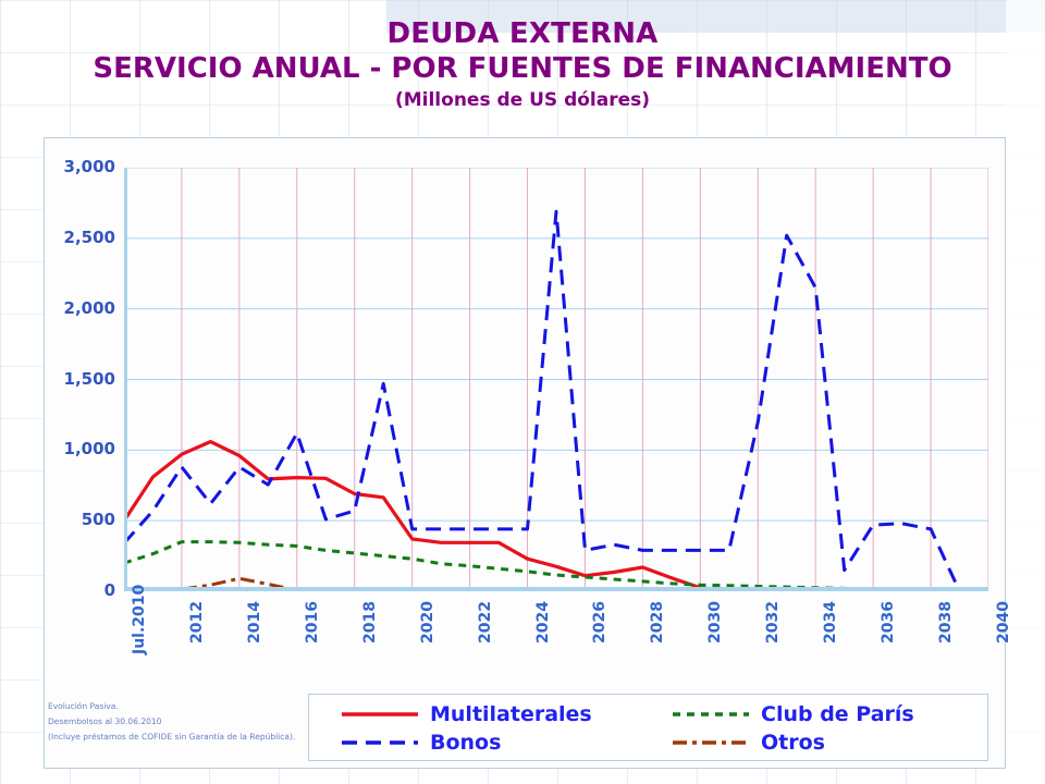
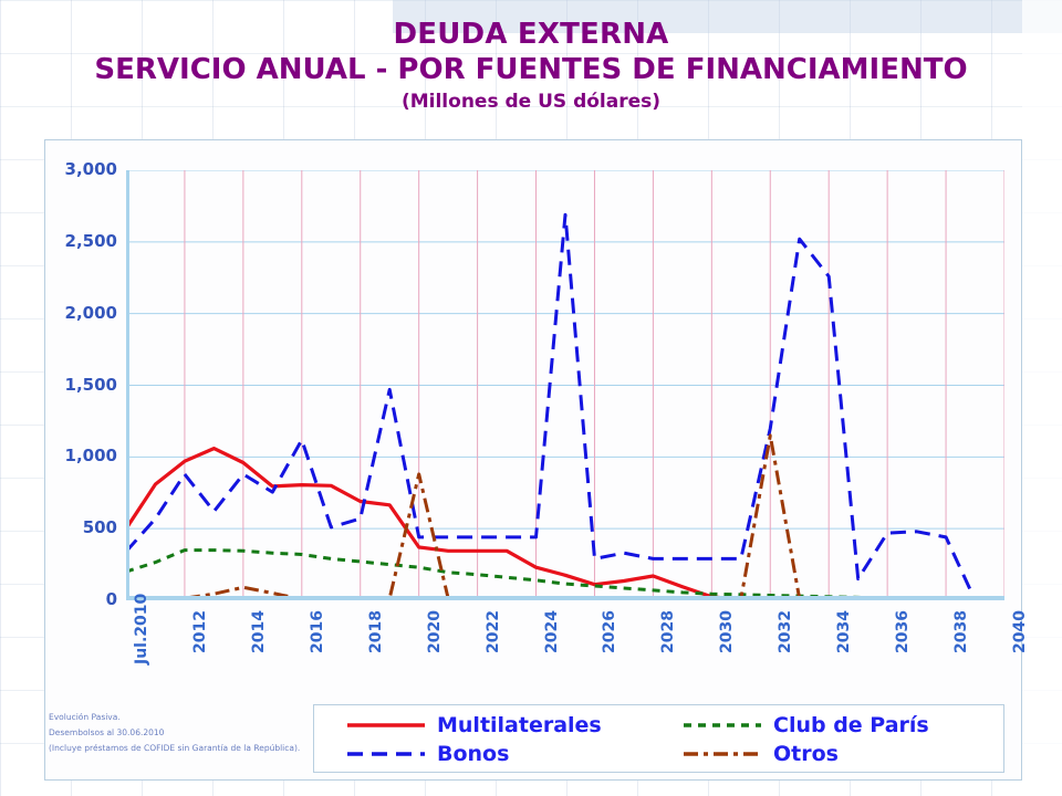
Otros/2020: 10 -> 880
Otros/2032: 10 -> 1150
Bonos/2034: 2150 -> 2260
